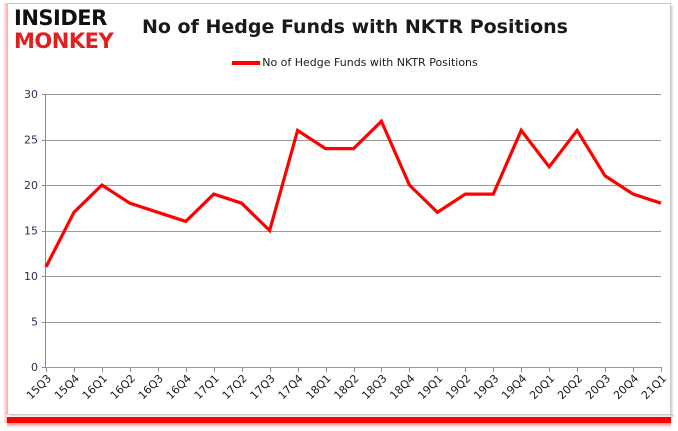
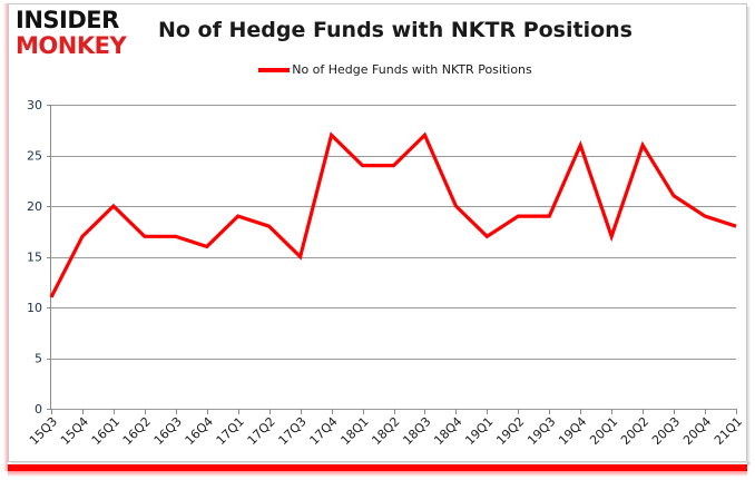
16Q2: 18 -> 17
17Q4: 26 -> 27
20Q1: 22 -> 17
